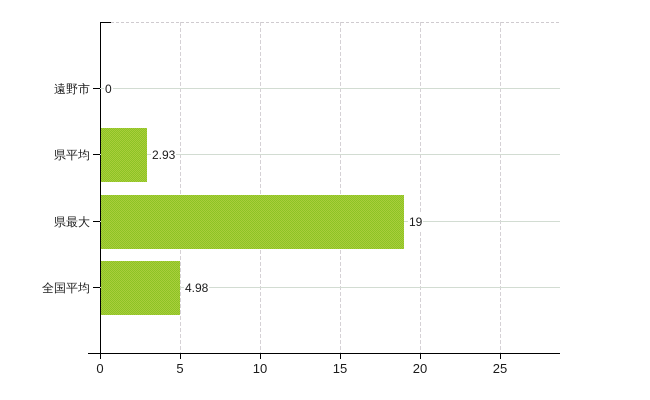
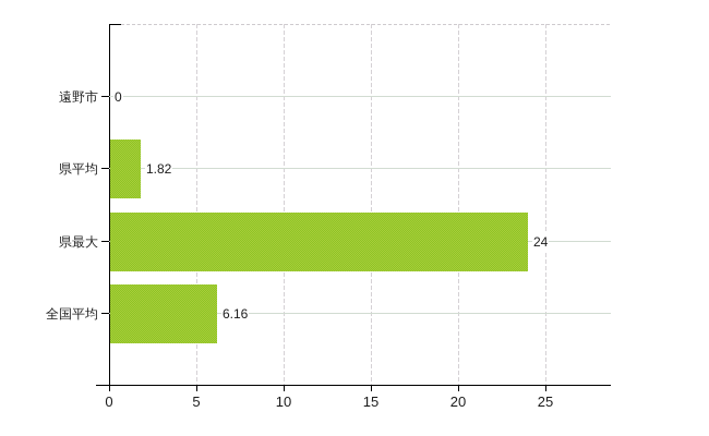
県平均: 2.93 -> 1.82
県最大: 19 -> 24
全国平均: 4.98 -> 6.16
